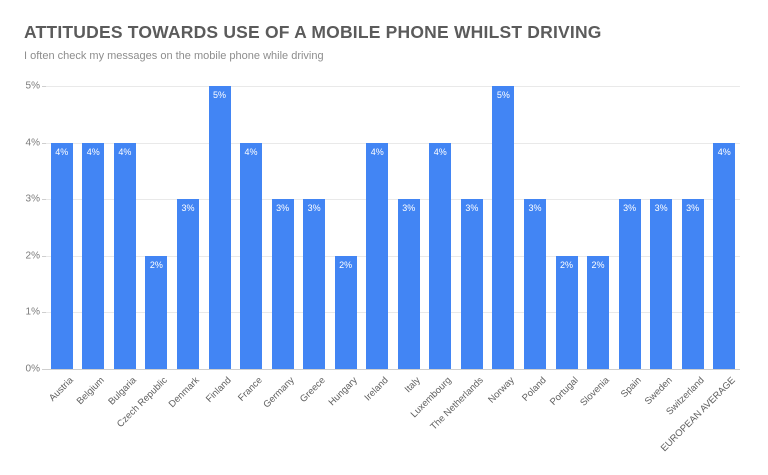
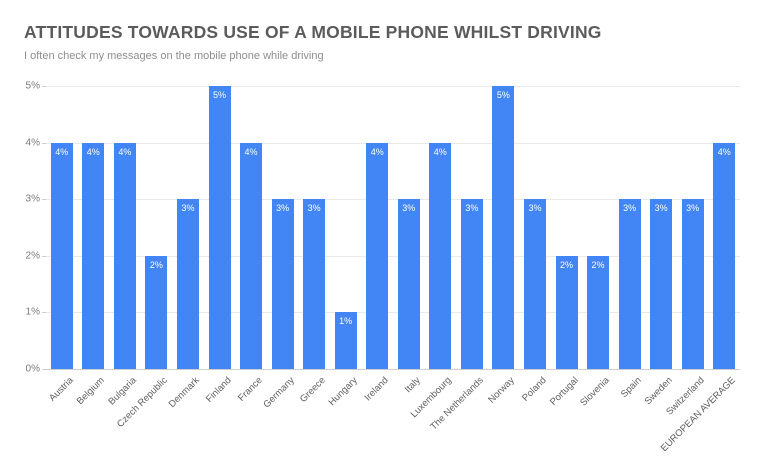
Hungary: 2% -> 1%
